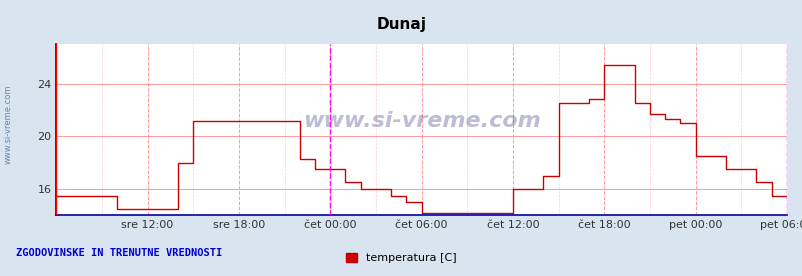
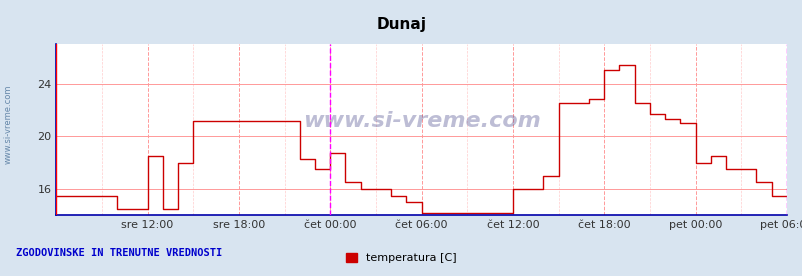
sre 12:00: 14.5 -> 18.5
čet 00:00: 17.5 -> 18.7
čet 18:00: 25.4 -> 25.0
pet 00:00: 18.5 -> 18.0
